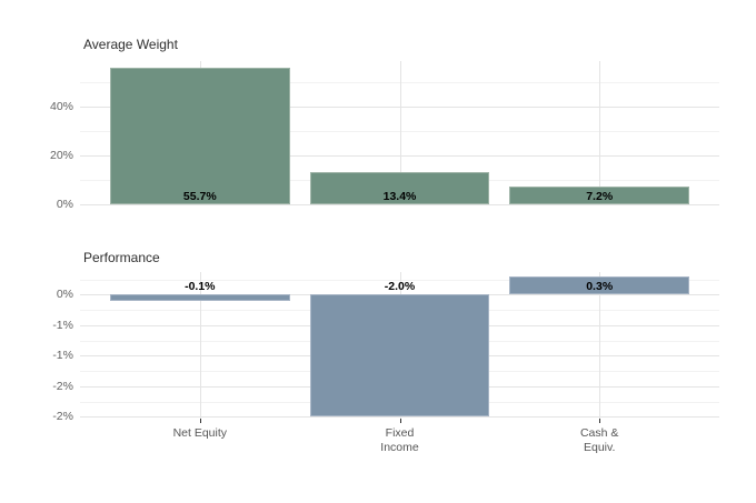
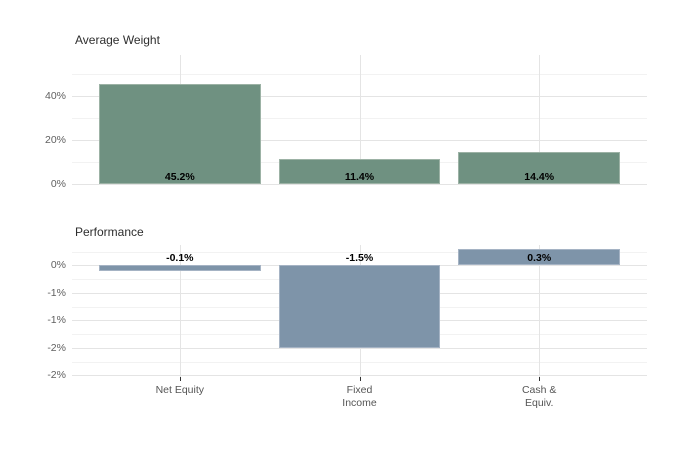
Average Weight/Net Equity: 55.7% -> 45.2%
Average Weight/Fixed Income: 13.4% -> 11.4%
Average Weight/Cash & Equiv.: 7.2% -> 14.4%
Performance/Fixed Income: -2.0% -> -1.5%
